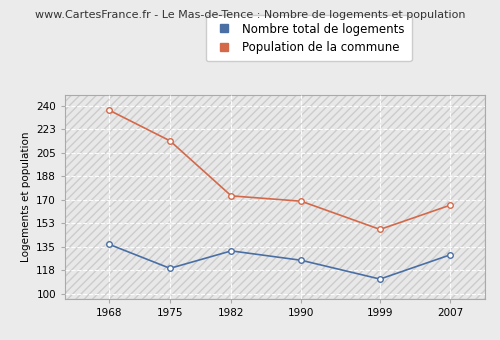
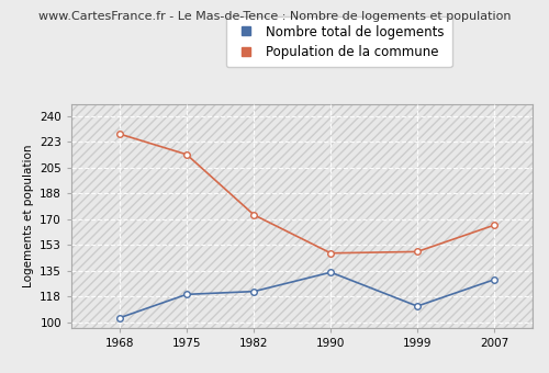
Nombre total de logements/1968: 137 -> 103
Population de la commune/1968: 237 -> 228
Nombre total de logements/1982: 132 -> 121
Nombre total de logements/1990: 125 -> 134
Population de la commune/1990: 169 -> 147
